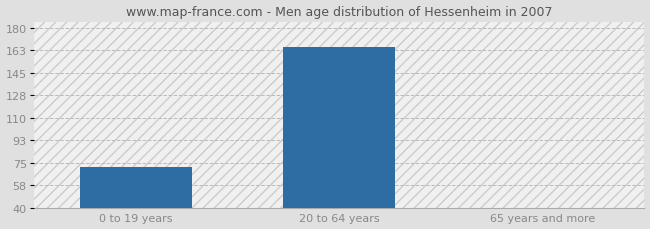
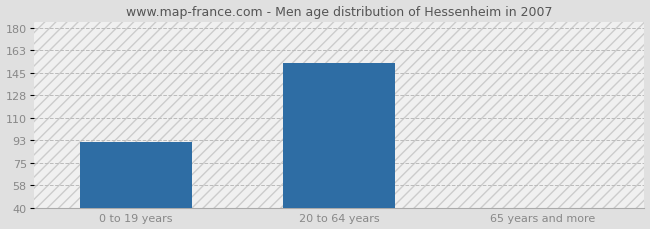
0 to 19 years: 72 -> 91
20 to 64 years: 165 -> 153
